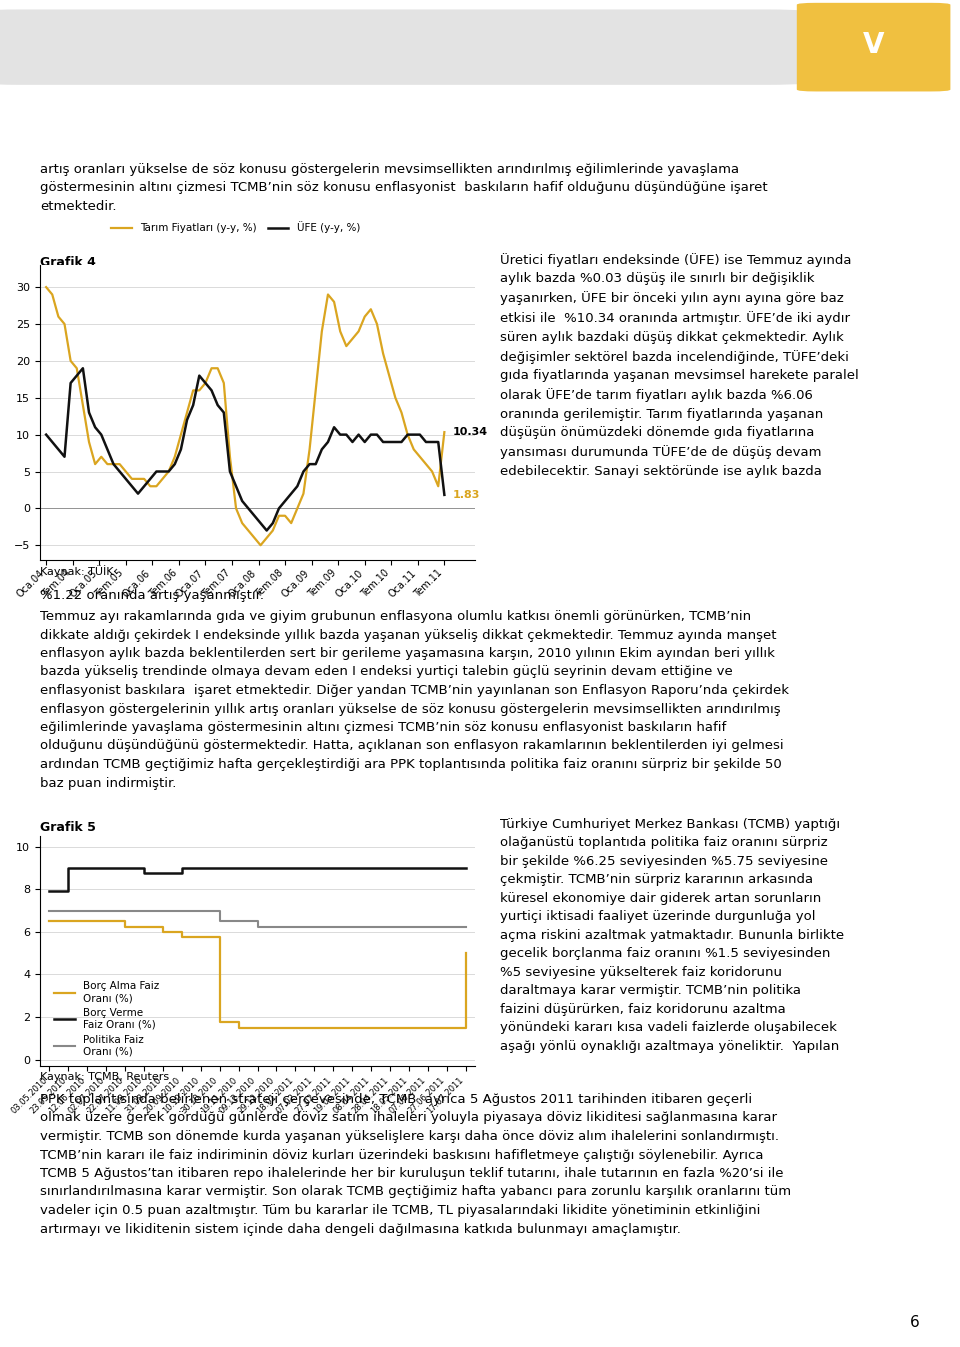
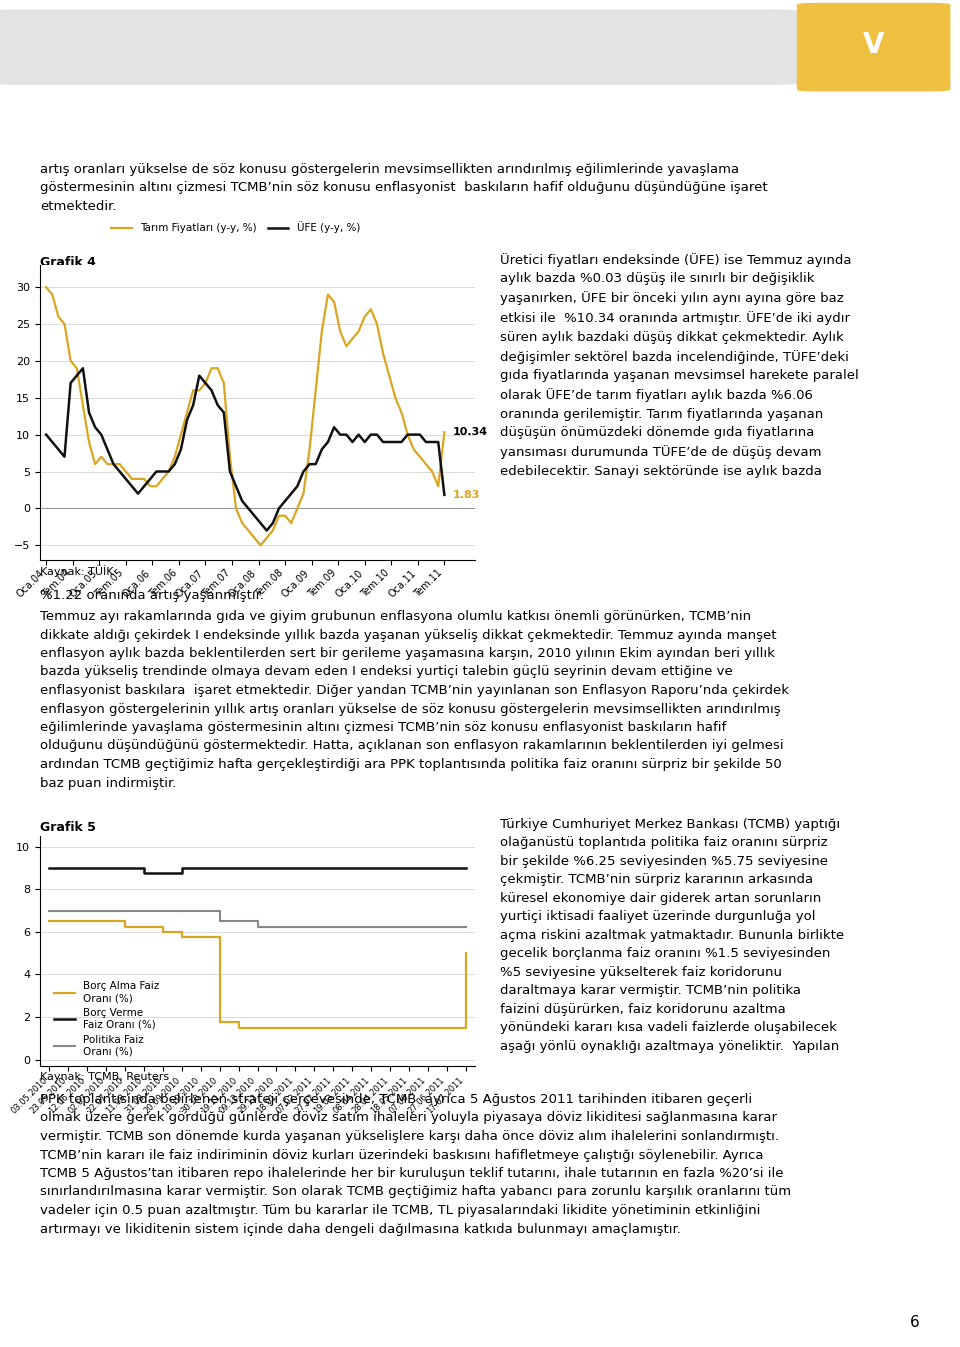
Borç Verme Faiz Oranı (%)/03.05.2010: 7.90 -> 9.00
